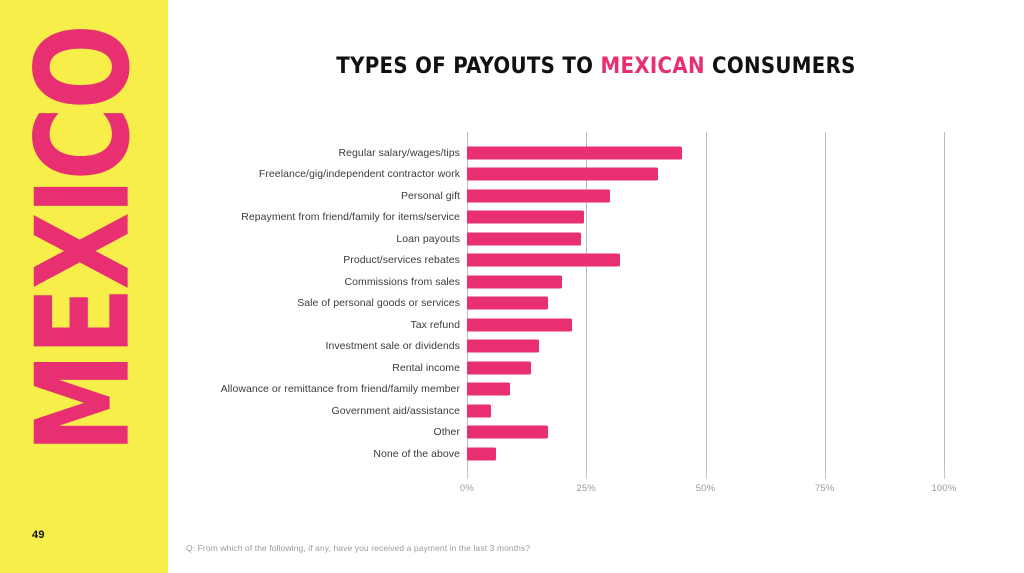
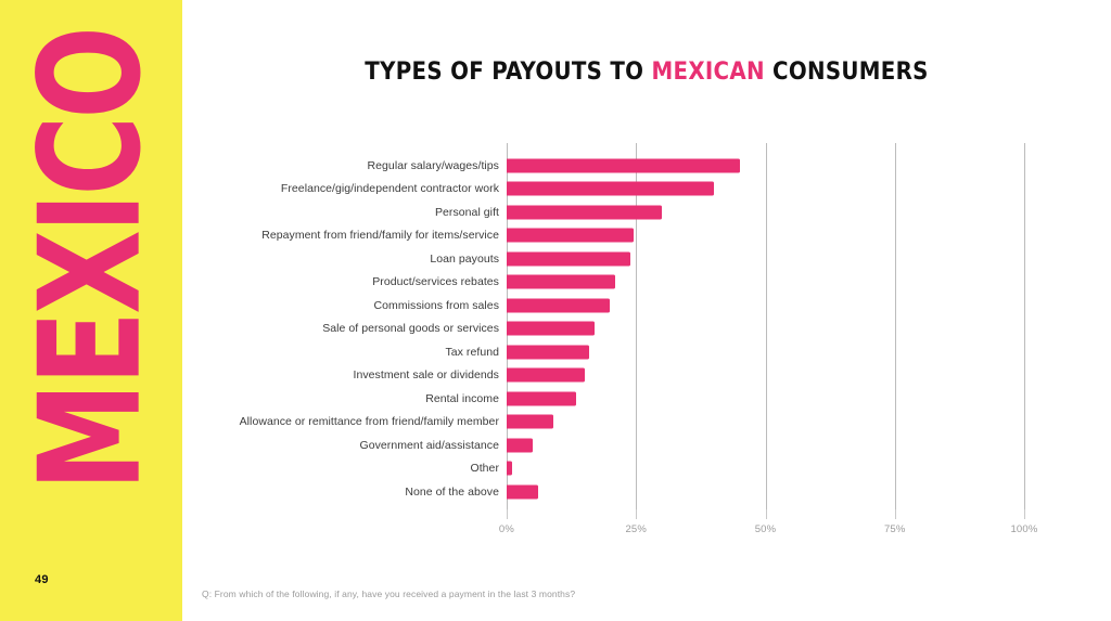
Product/services rebates: 32% -> 21%
Tax refund: 22% -> 16%
Other: 17% -> 1%
